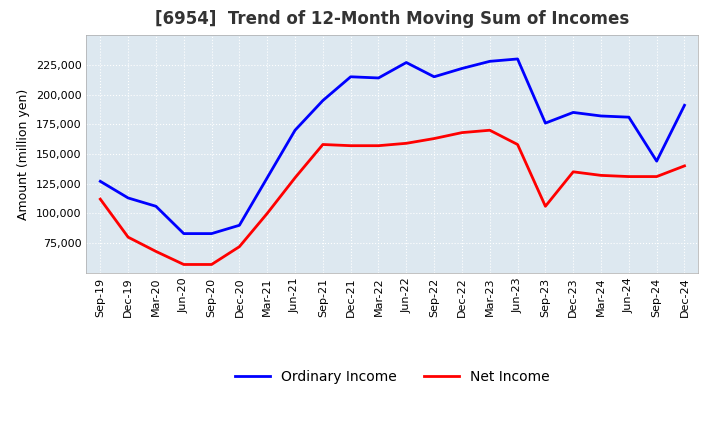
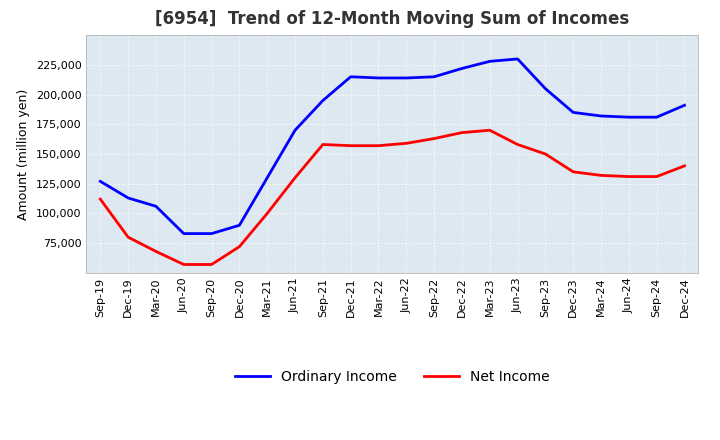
Ordinary Income/Jun-22: 227,000 -> 214,000
Ordinary Income/Sep-23: 176,000 -> 205,000
Net Income/Sep-23: 106,000 -> 150,000
Ordinary Income/Sep-24: 144,000 -> 181,000
